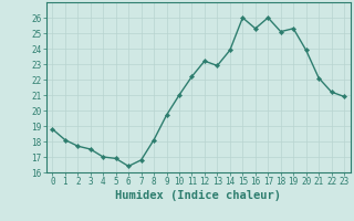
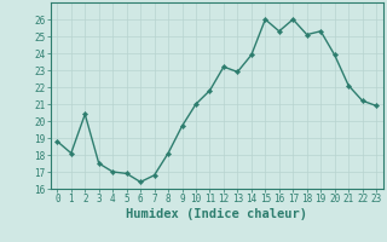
2: 17.7 -> 20.4
11: 22.2 -> 21.8
